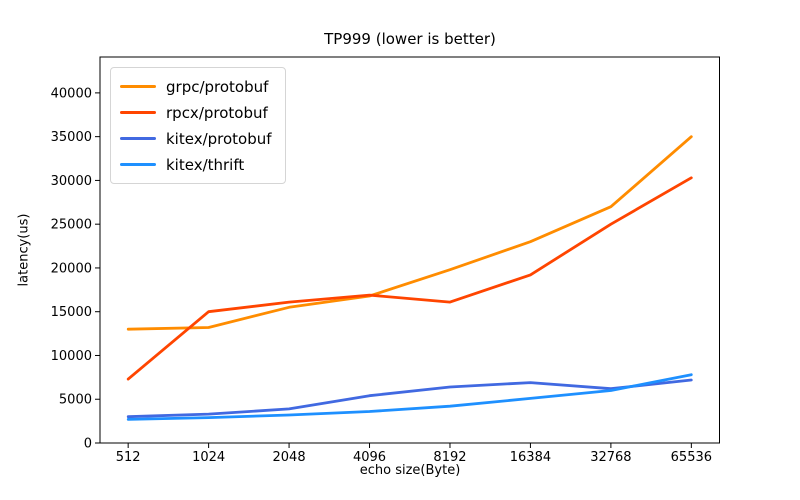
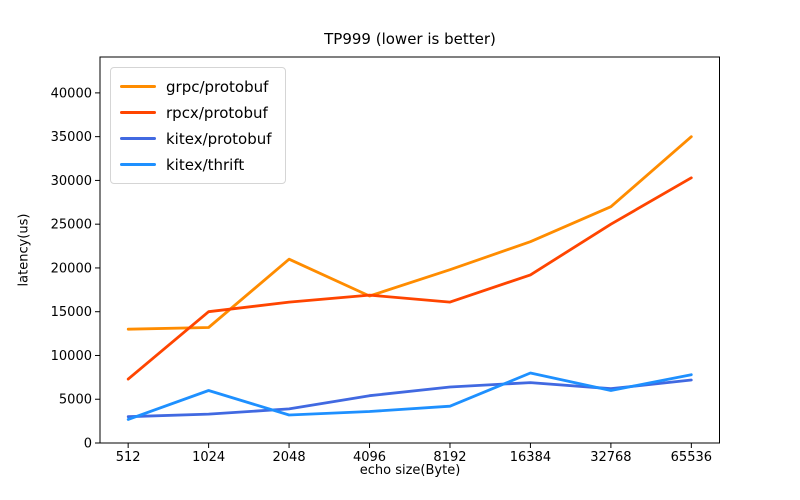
kitex/thrift/1024: 3000 -> 6000
grpc/protobuf/2048: 16000 -> 21000
kitex/thrift/16384: 5000 -> 8000
